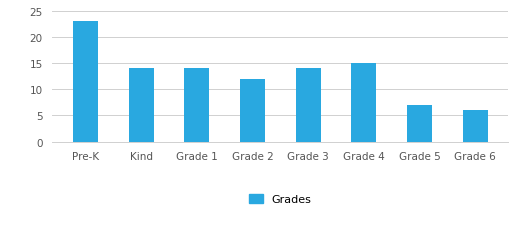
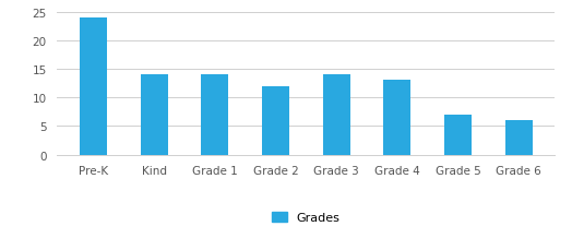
Pre-K: 23 -> 24
Grade 4: 15 -> 13
